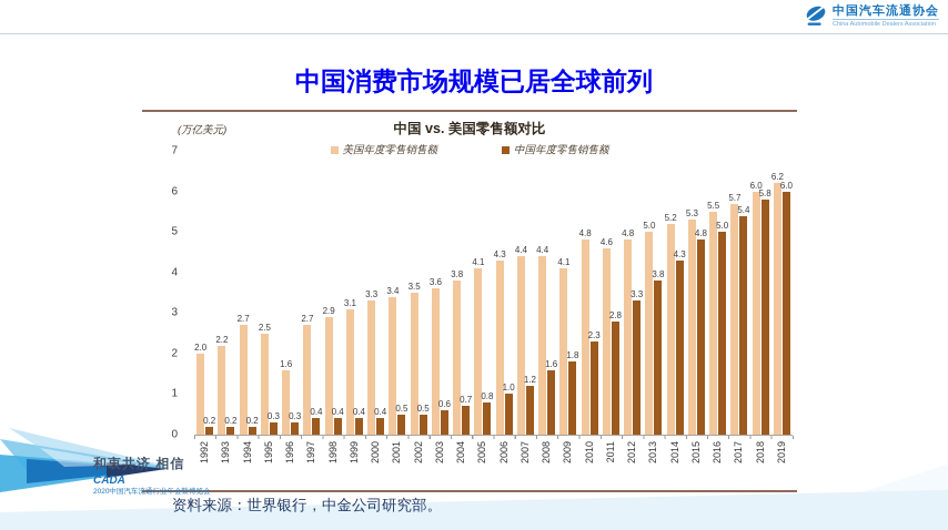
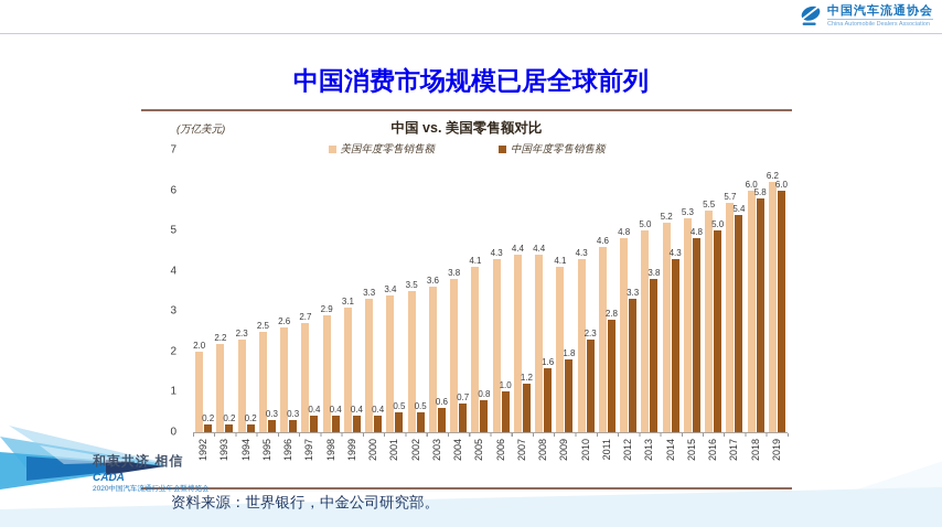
美国年度零售销售额/1994: 2.7 -> 2.3
美国年度零售销售额/1996: 1.6 -> 2.6
美国年度零售销售额/2010: 4.8 -> 4.3
